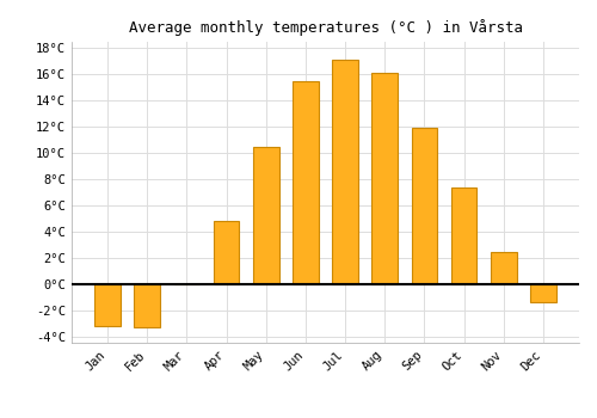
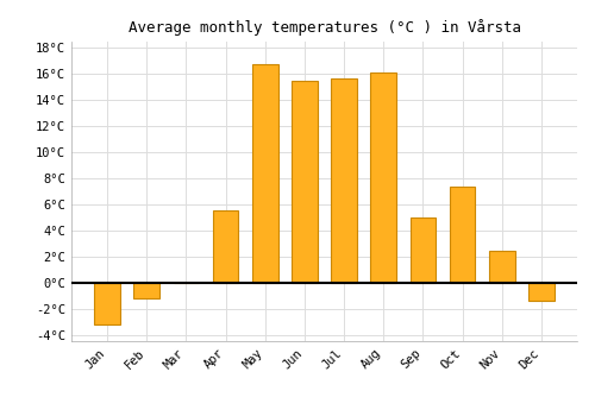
Feb: -3.3°C -> -1.2°C
Apr: 4.8°C -> 5.5°C
May: 10.5°C -> 16.8°C
Jul: 17.1°C -> 15.7°C
Sep: 11.9°C -> 5.0°C
